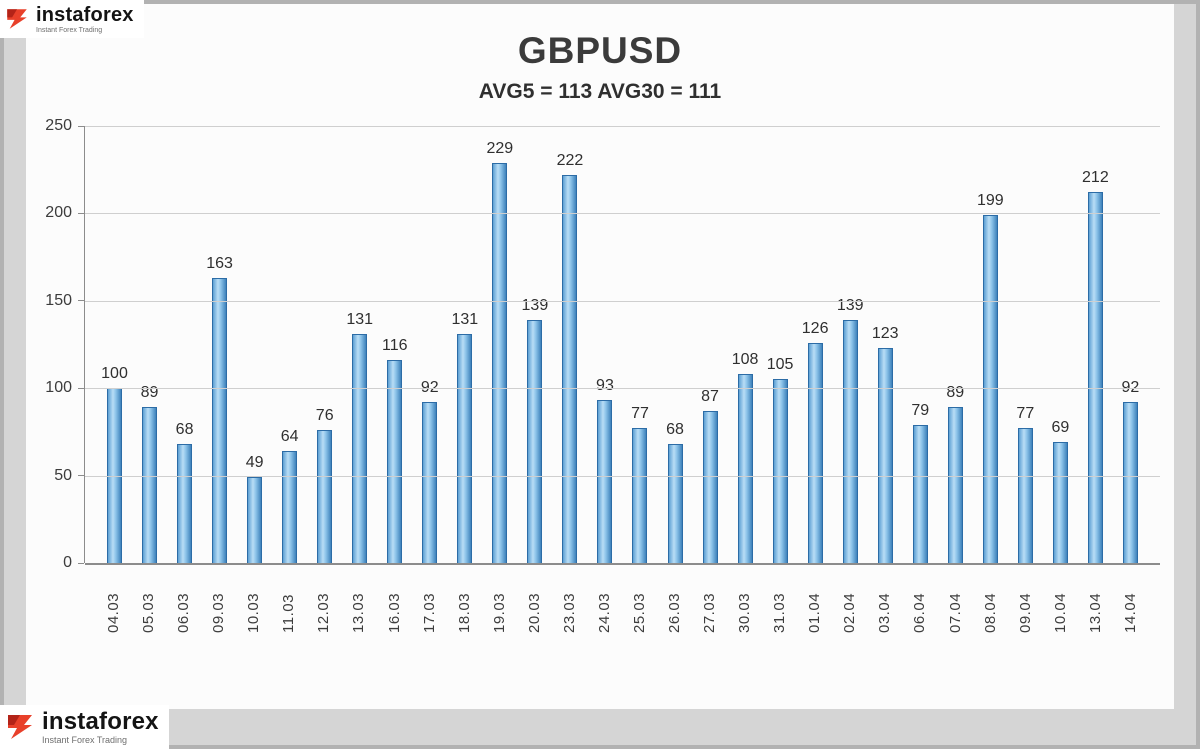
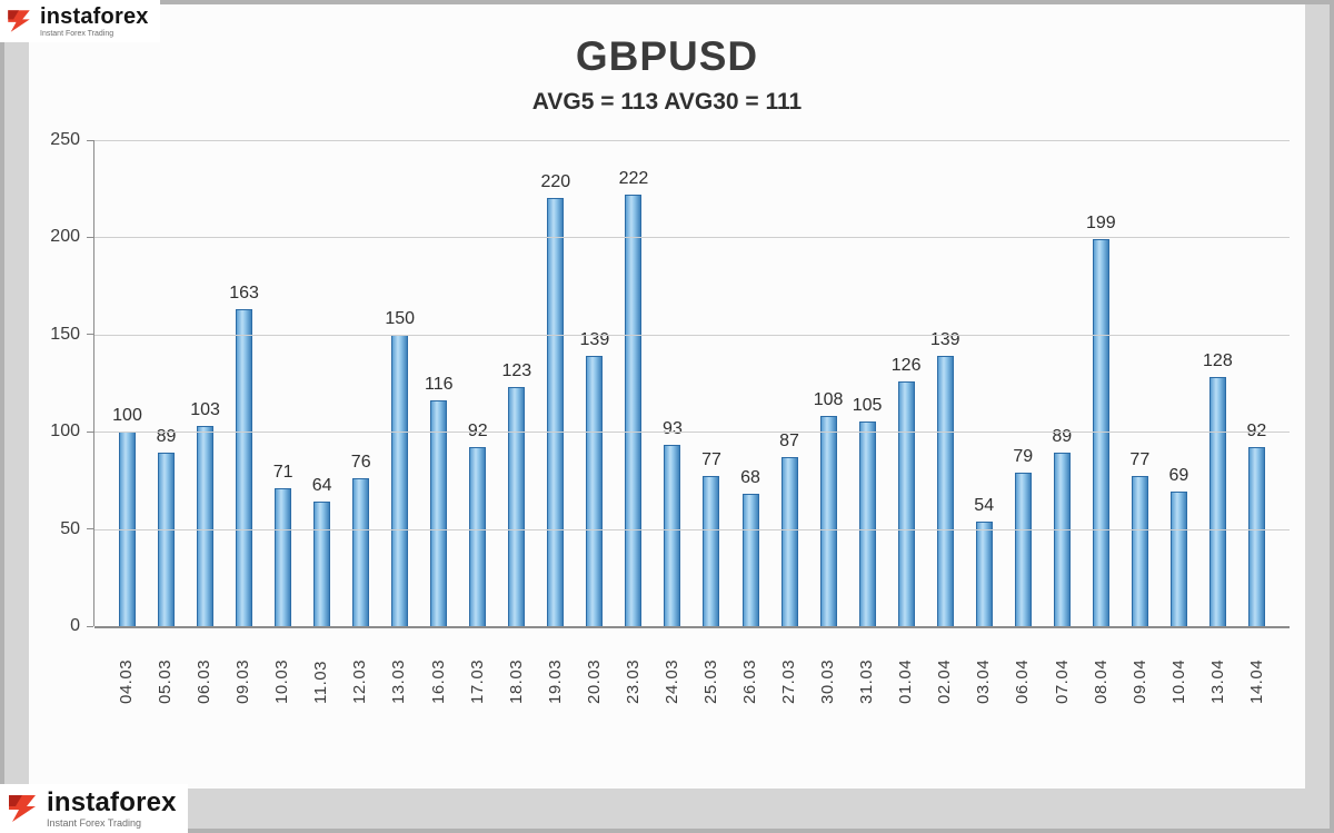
06.03: 68 -> 103
10.03: 49 -> 71
13.03: 131 -> 150
18.03: 131 -> 123
19.03: 229 -> 220
03.04: 123 -> 54
13.04: 212 -> 128
